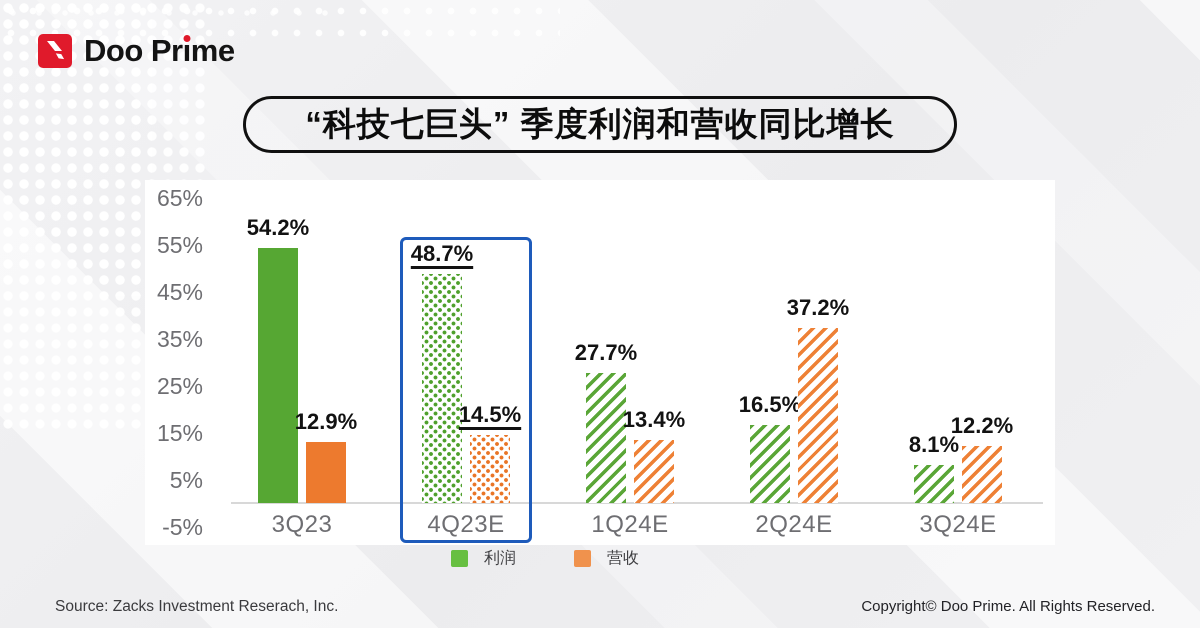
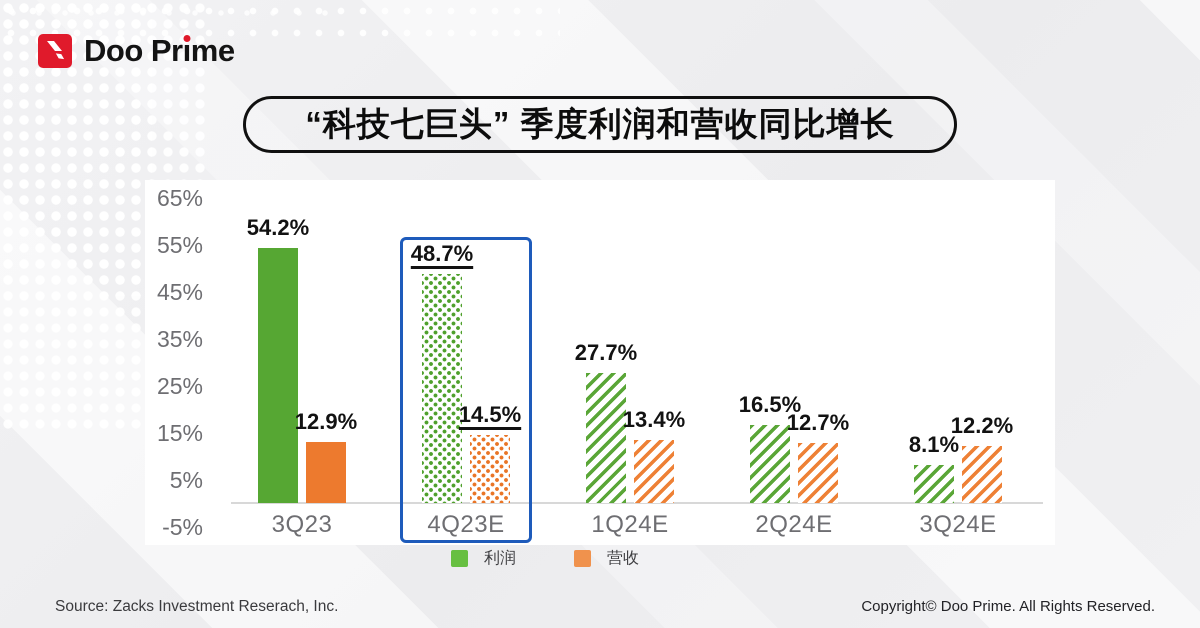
营收/2Q24E: 37.2% -> 12.7%
